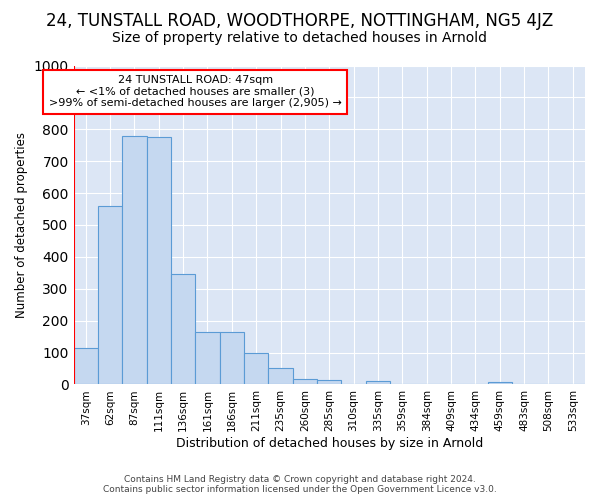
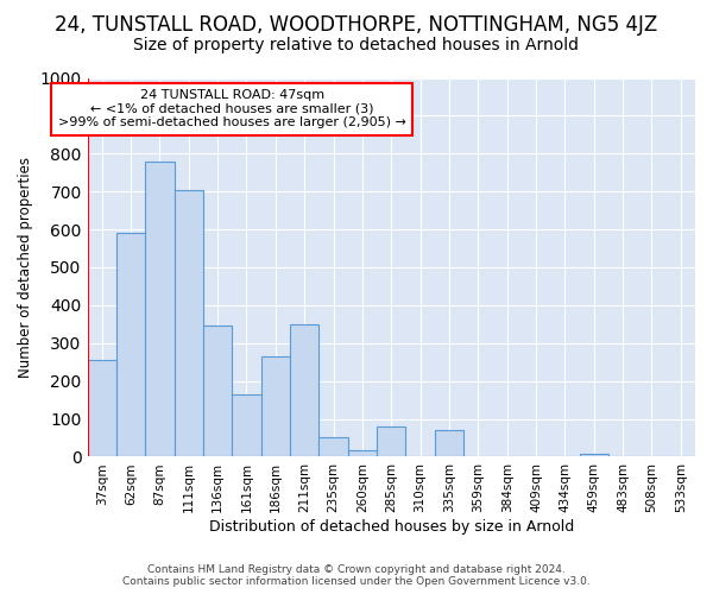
37sqm: 115 -> 255
62sqm: 560 -> 590
111sqm: 775 -> 705
186sqm: 165 -> 265
211sqm: 98 -> 350
285sqm: 15 -> 80
335sqm: 12 -> 70
